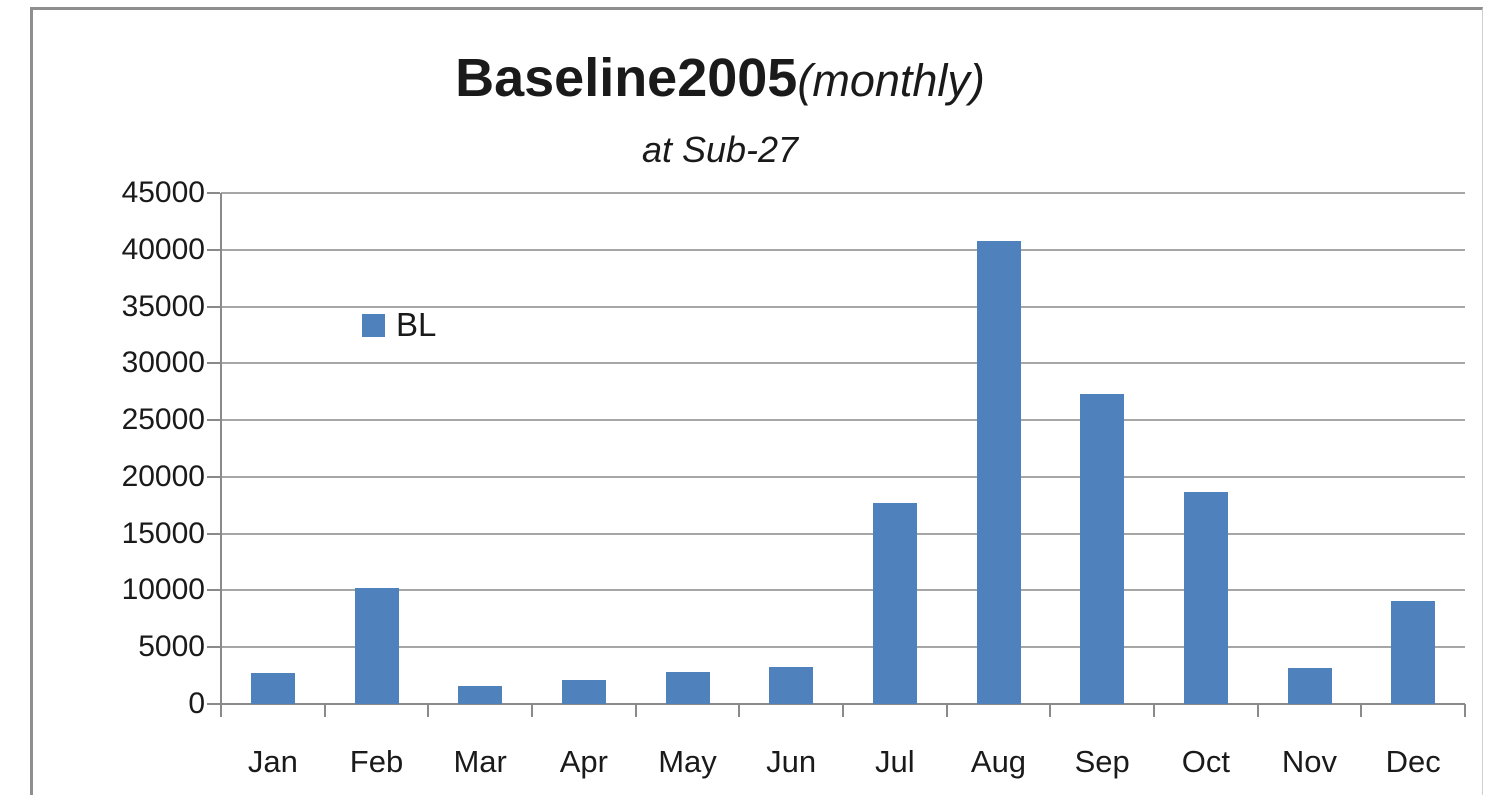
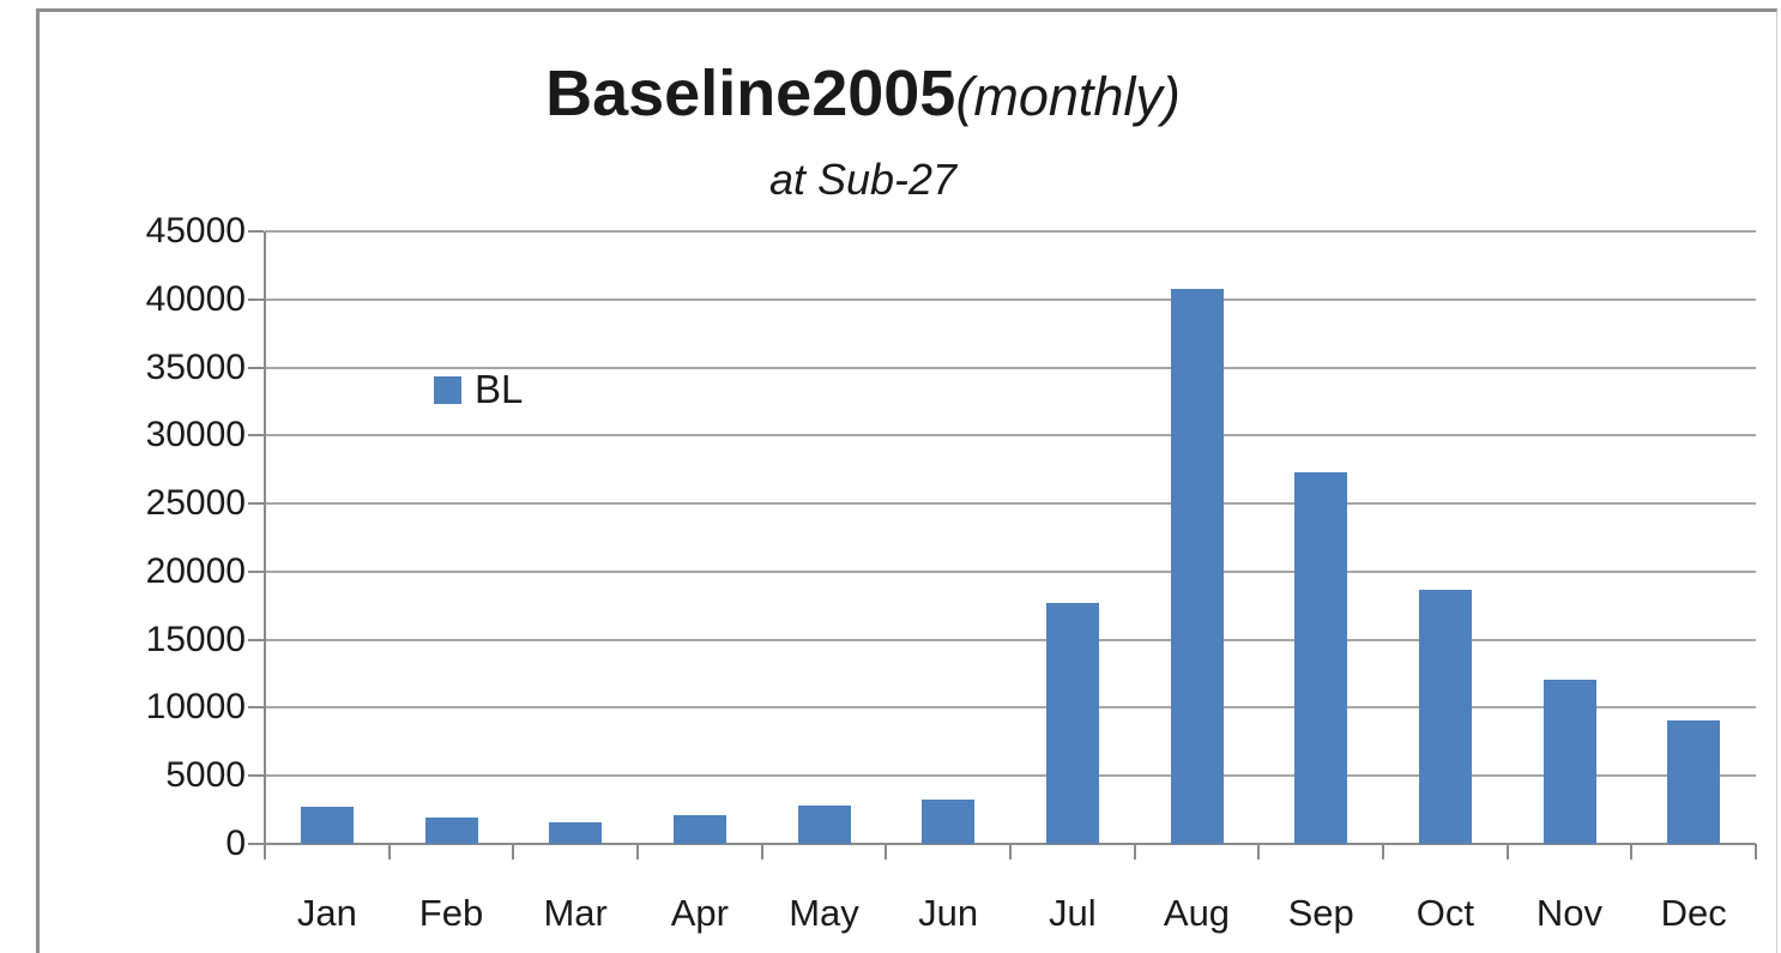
Feb: 10200 -> 1900
Nov: 3200 -> 12100
